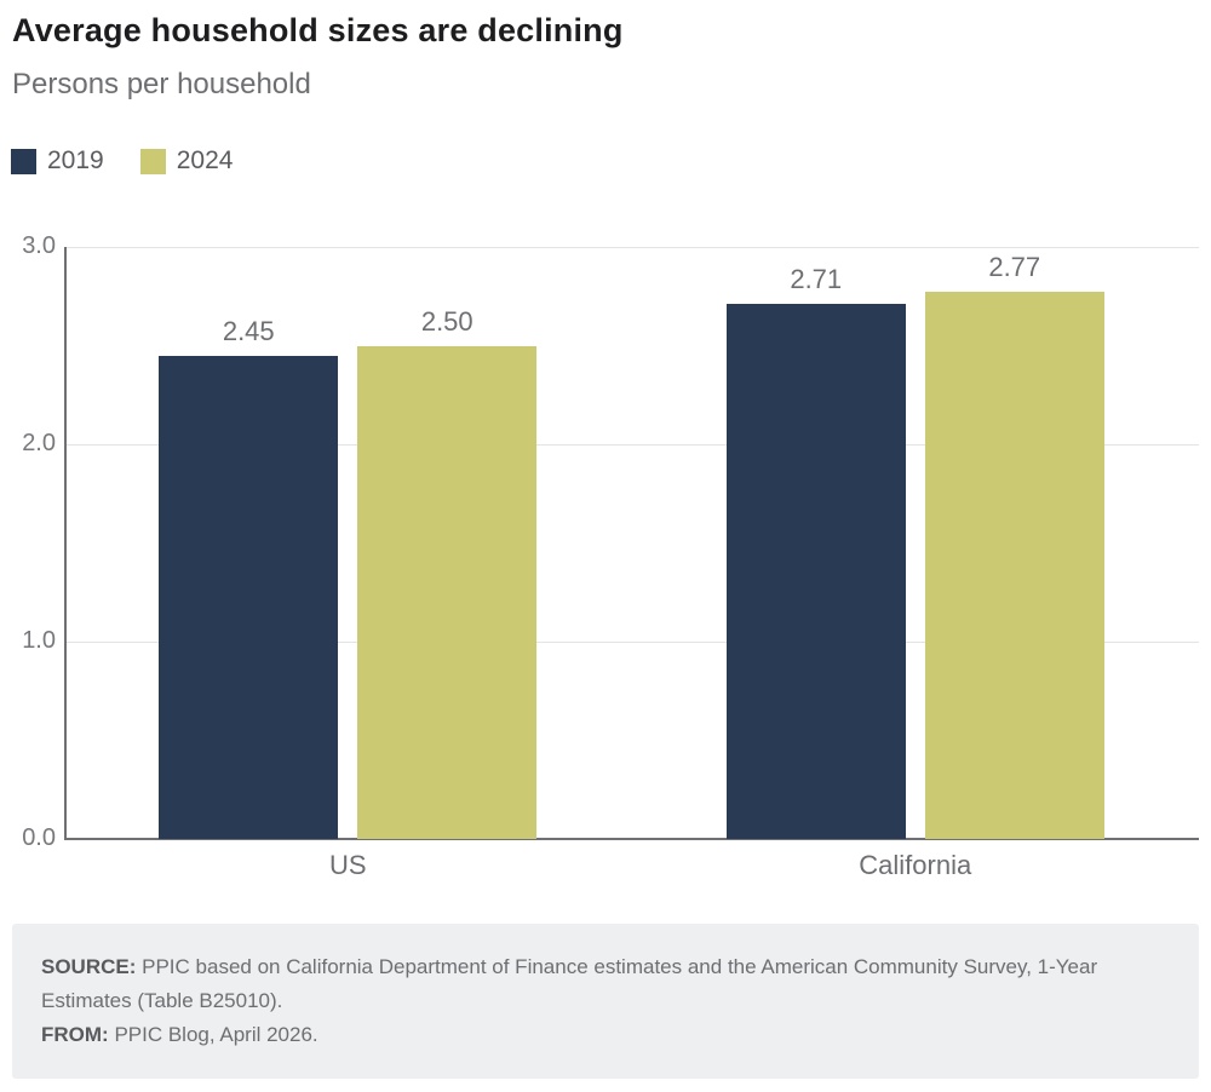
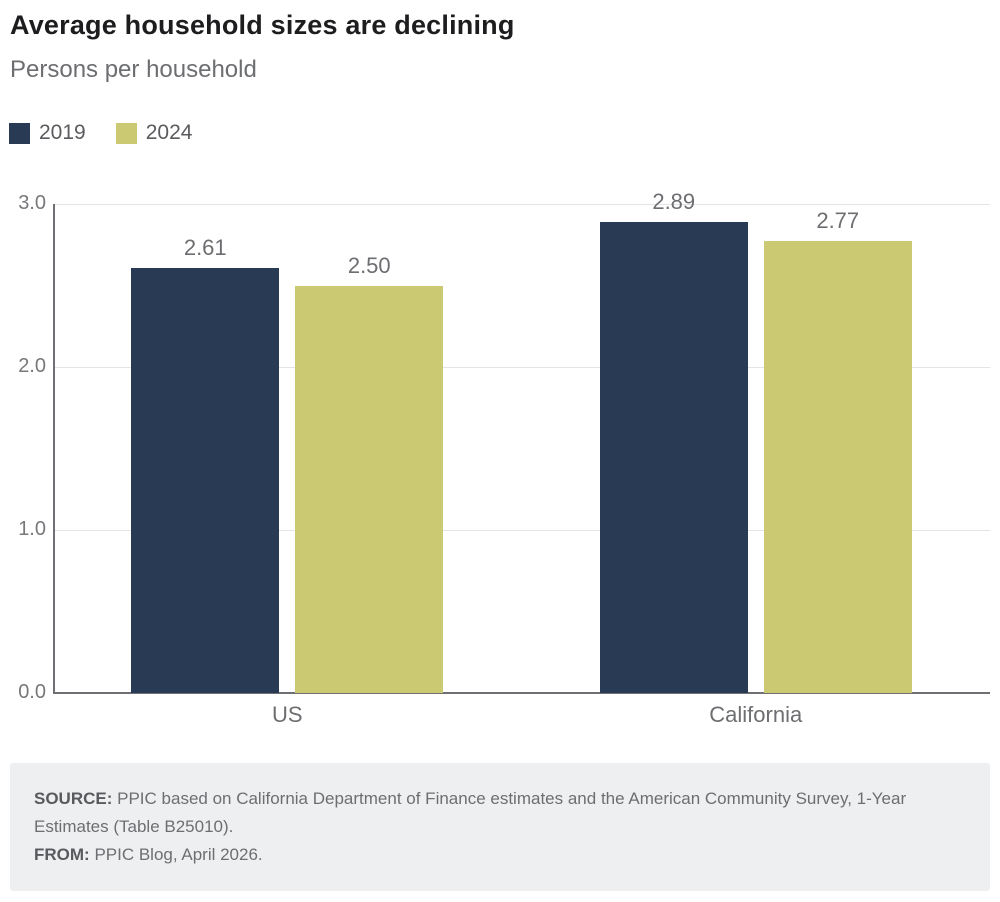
2019/US: 2.45 -> 2.61
2019/California: 2.71 -> 2.89
